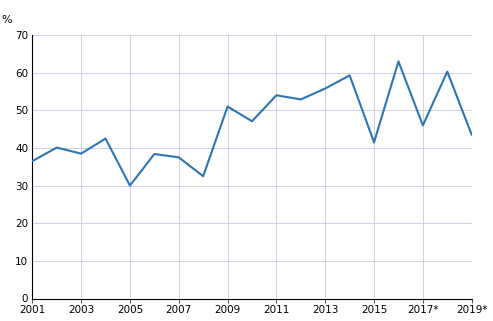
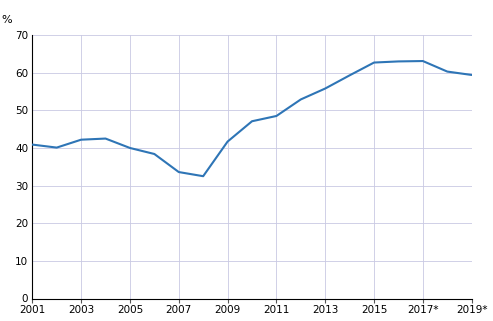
2001: 36.5 -> 40.9
2003: 38.5 -> 42.2
2005: 30.0 -> 40.0
2007: 37.5 -> 33.6
2009: 51.0 -> 41.7
2011: 54.0 -> 48.5
2015: 41.5 -> 62.7
2017*: 46.0 -> 63.1
2019*: 43.5 -> 59.4
